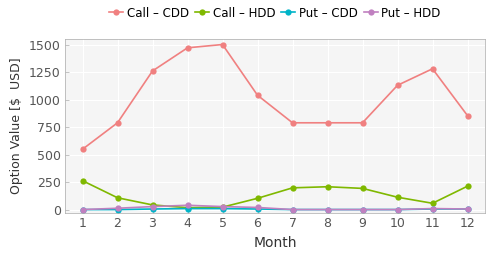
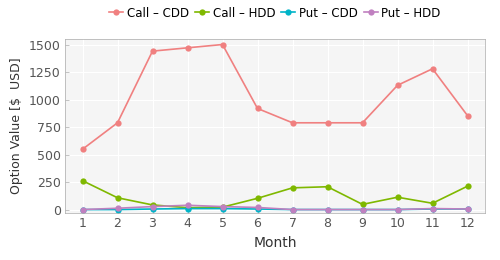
Call – CDD/3: 1260 -> 1440
Call – CDD/6: 1040 -> 920
Call – HDD/9: 200 -> 50
